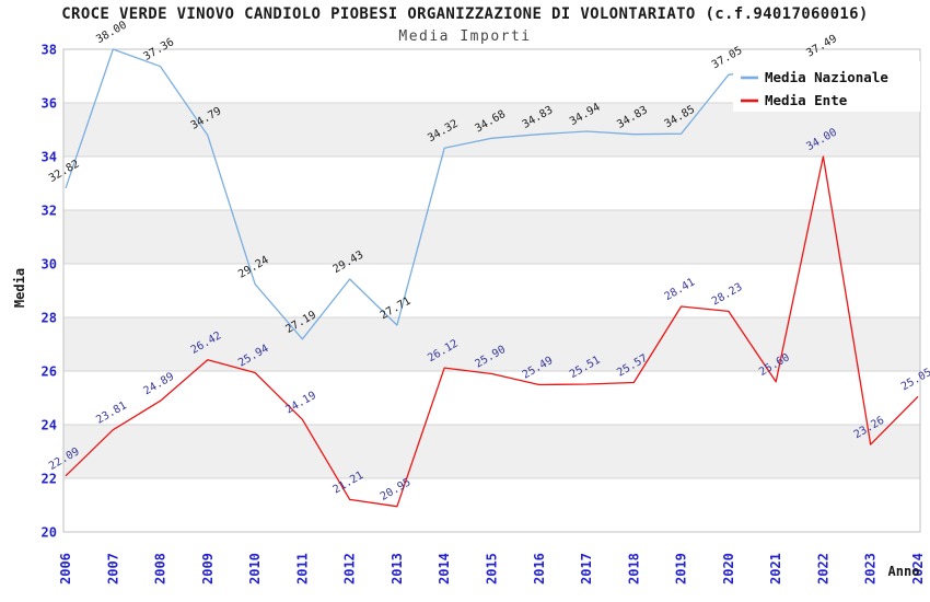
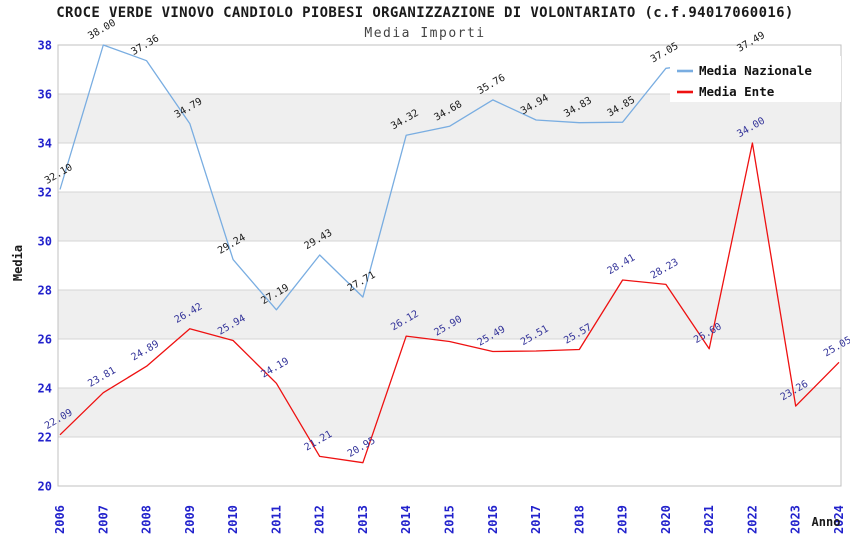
Media Nazionale/2006: 32.82 -> 32.10
Media Nazionale/2016: 34.83 -> 35.76
